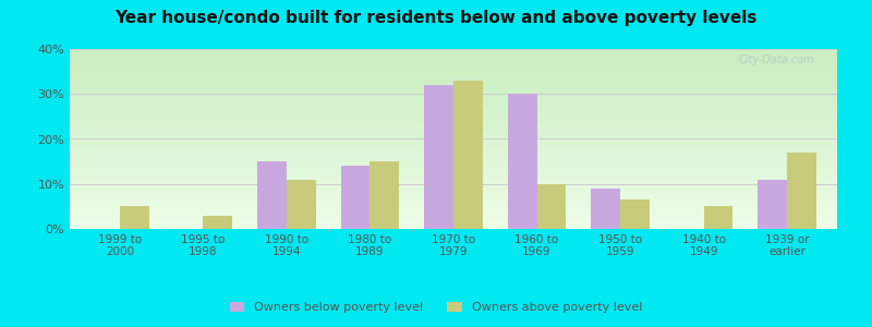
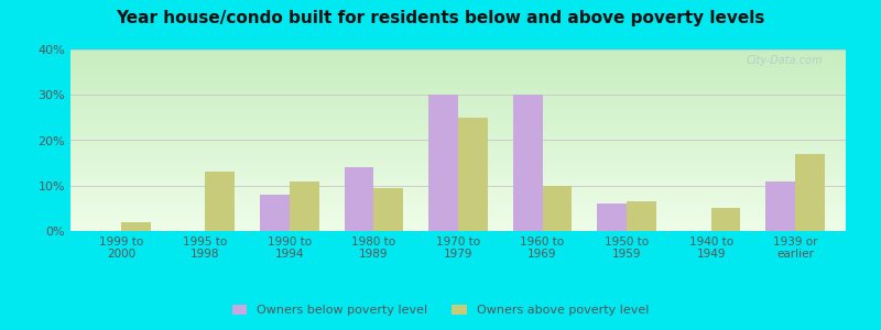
Owners above poverty level/1999 to 2000: 5.0% -> 2.0%
Owners above poverty level/1995 to 1998: 3.0% -> 13.0%
Owners below poverty level/1990 to 1994: 15% -> 8%
Owners above poverty level/1980 to 1989: 15.0% -> 9.5%
Owners below poverty level/1970 to 1979: 32% -> 30%
Owners above poverty level/1970 to 1979: 33.0% -> 25.0%
Owners below poverty level/1950 to 1959: 9% -> 6%
